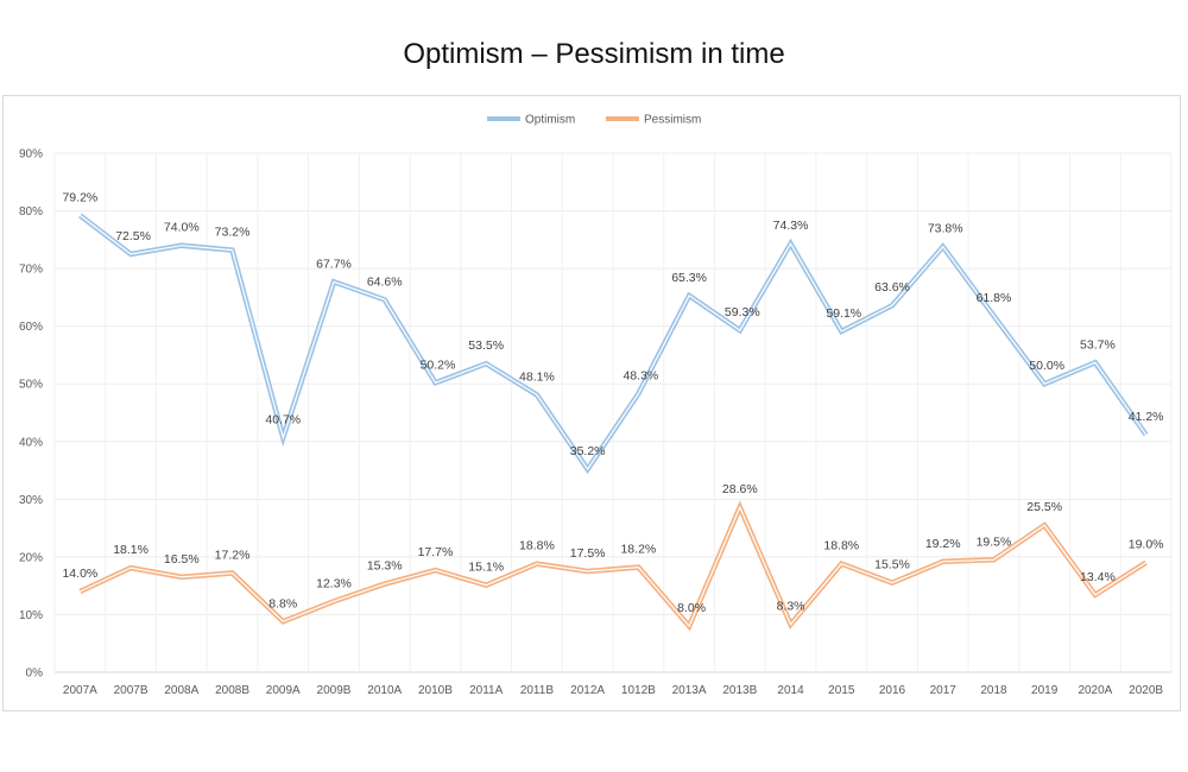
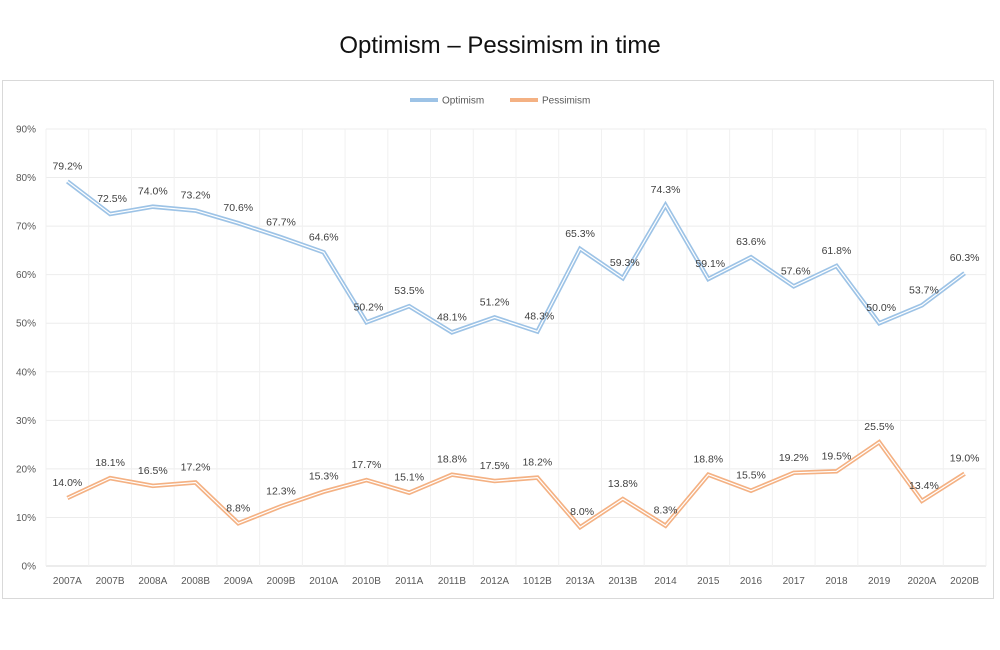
Optimism/2009A: 40.7% -> 70.6%
Optimism/2012A: 35.2% -> 51.2%
Pessimism/2013B: 28.6% -> 13.8%
Optimism/2017: 73.8% -> 57.6%
Optimism/2020B: 41.2% -> 60.3%
